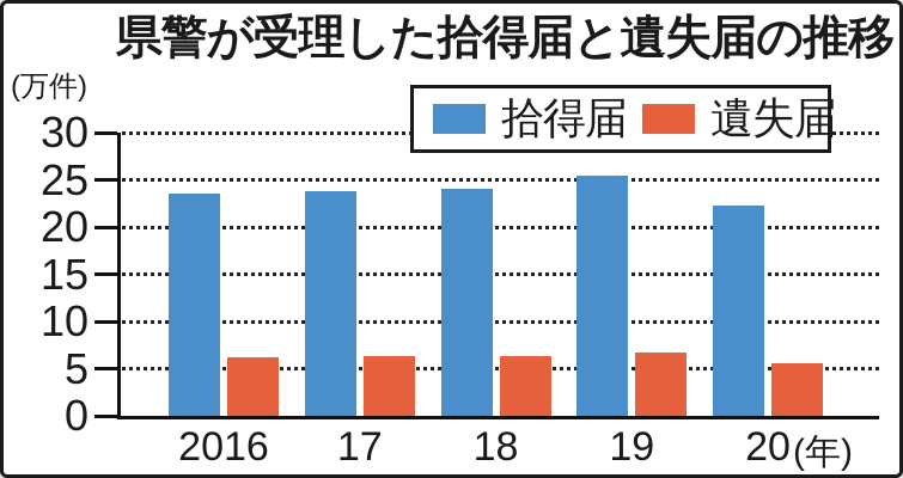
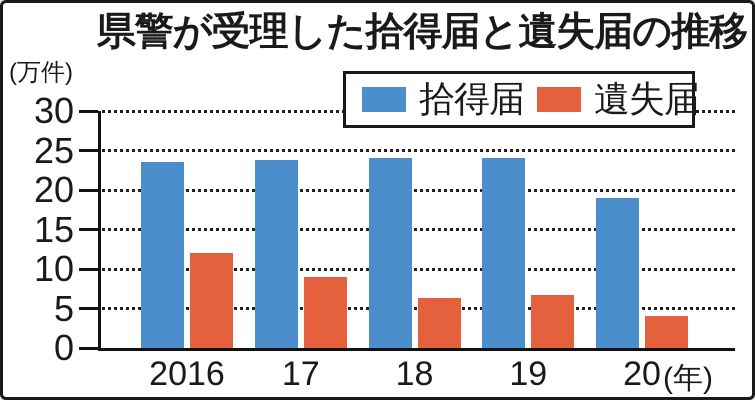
遺失届/2016: 6 -> 12
遺失届/17: 6 -> 9
拾得届/19: 25 -> 24
拾得届/20: 22 -> 19
遺失届/20: 6 -> 4
